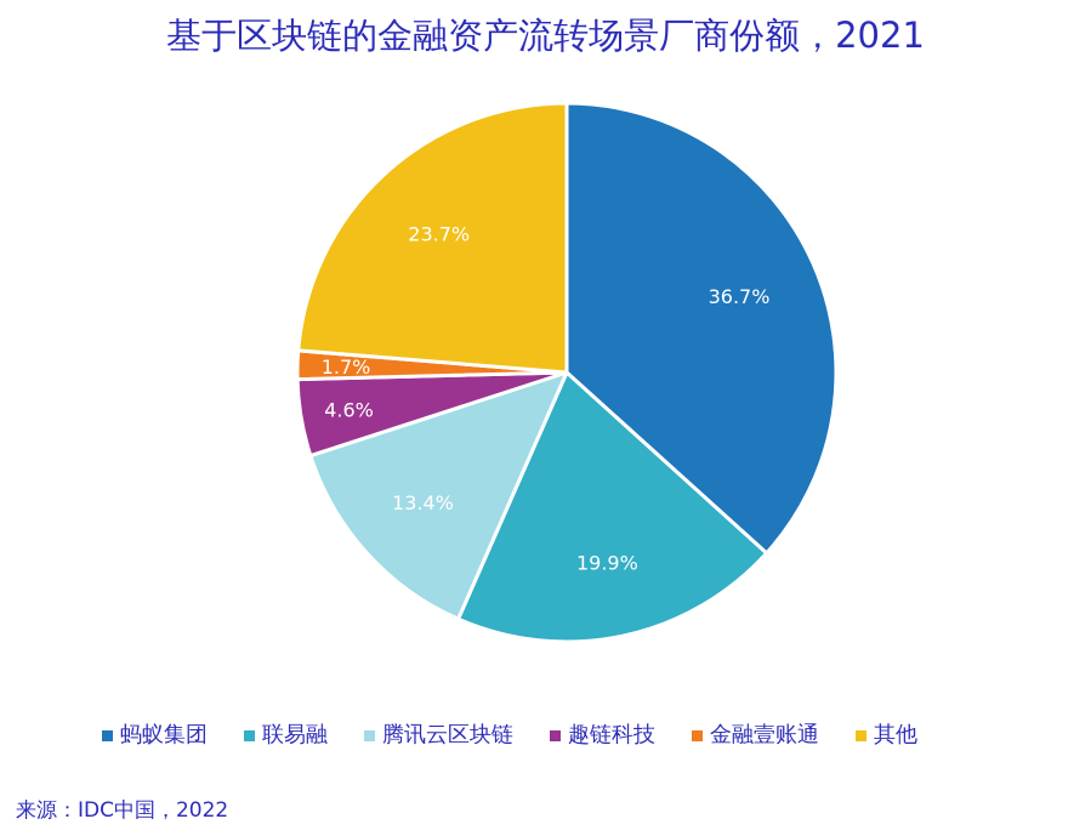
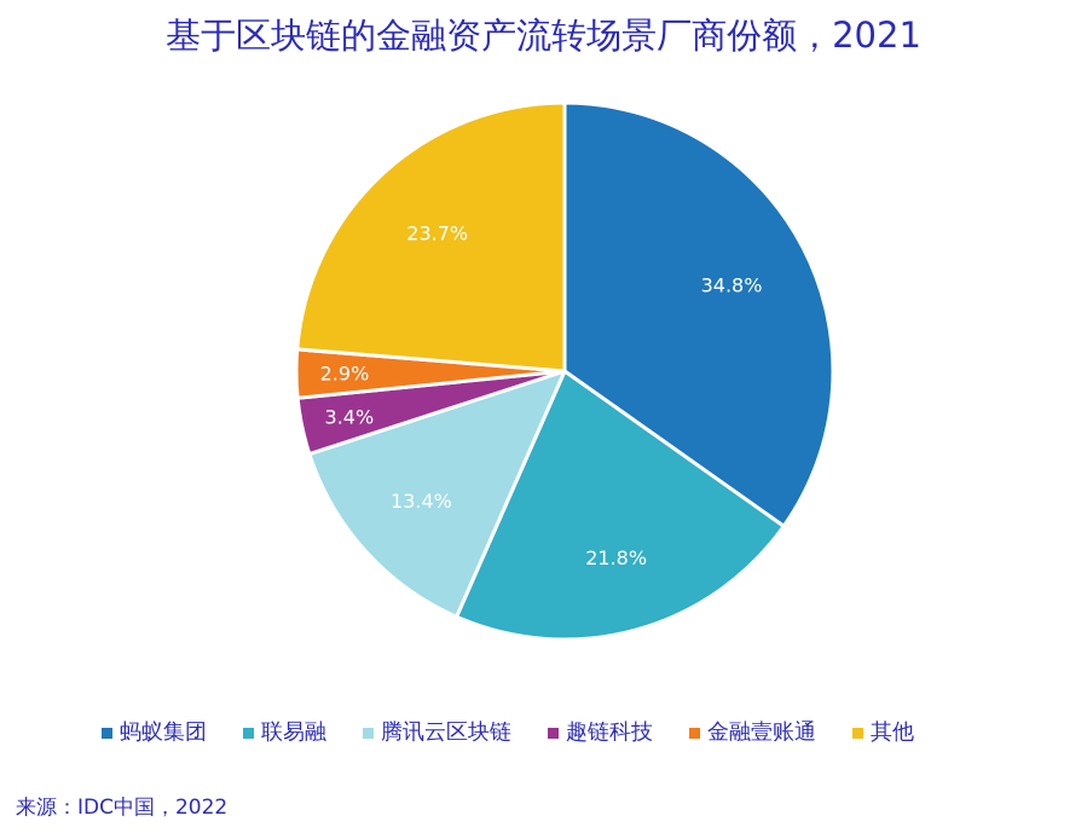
蚂蚁集团: 36.7% -> 34.8%
联易融: 19.9% -> 21.8%
趣链科技: 4.6% -> 3.4%
金融壹账通: 1.7% -> 2.9%
